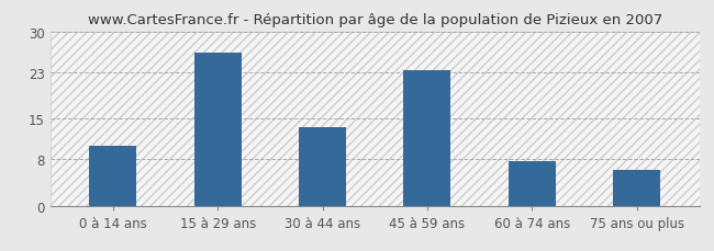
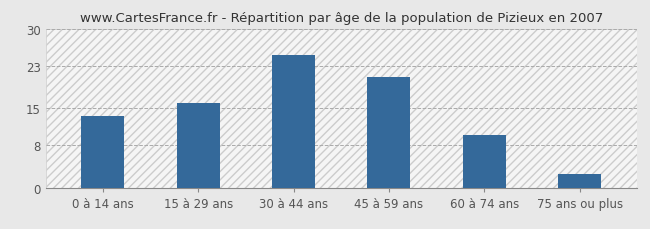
0 à 14 ans: 10.4 -> 13.5
15 à 29 ans: 26.4 -> 16.0
30 à 44 ans: 13.6 -> 25.0
45 à 59 ans: 23.4 -> 21.0
60 à 74 ans: 7.6 -> 10.0
75 ans ou plus: 6.2 -> 2.5
